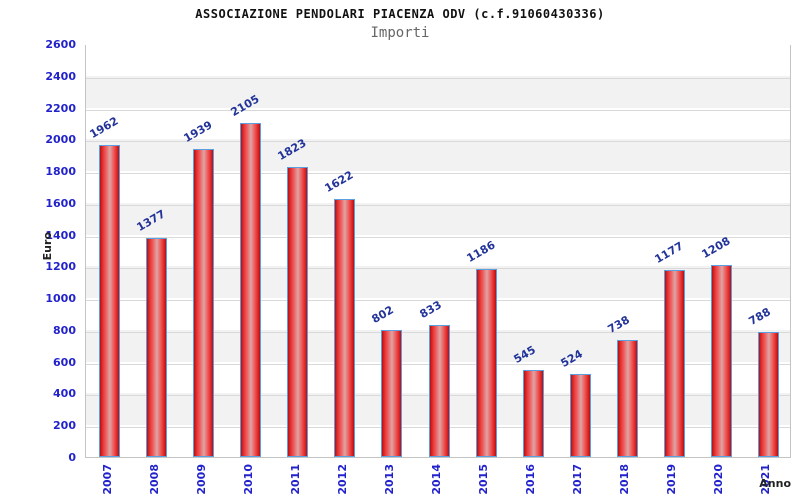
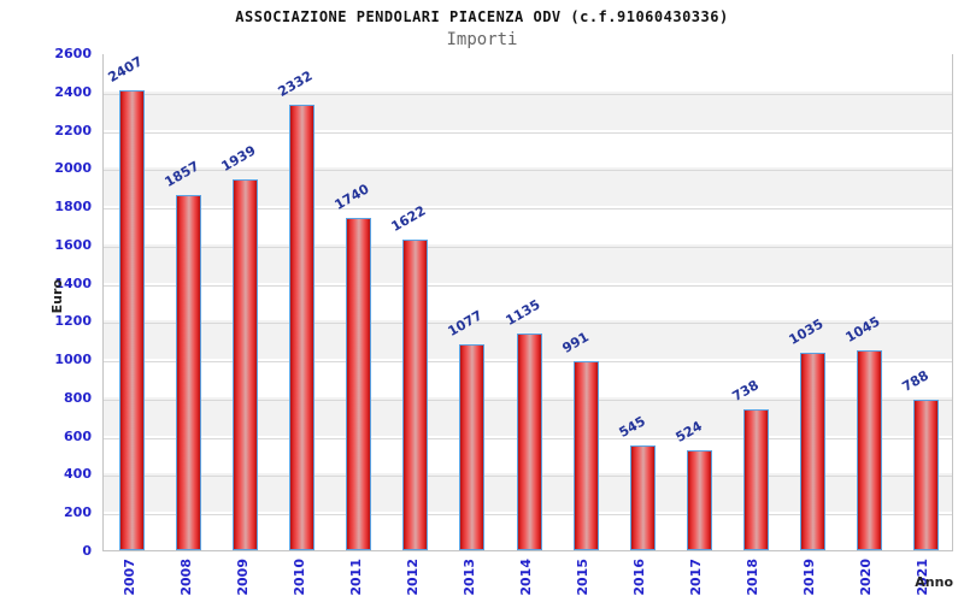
2007: 1962 -> 2407
2008: 1377 -> 1857
2010: 2105 -> 2332
2011: 1823 -> 1740
2013: 802 -> 1077
2014: 833 -> 1135
2015: 1186 -> 991
2019: 1177 -> 1035
2020: 1208 -> 1045
